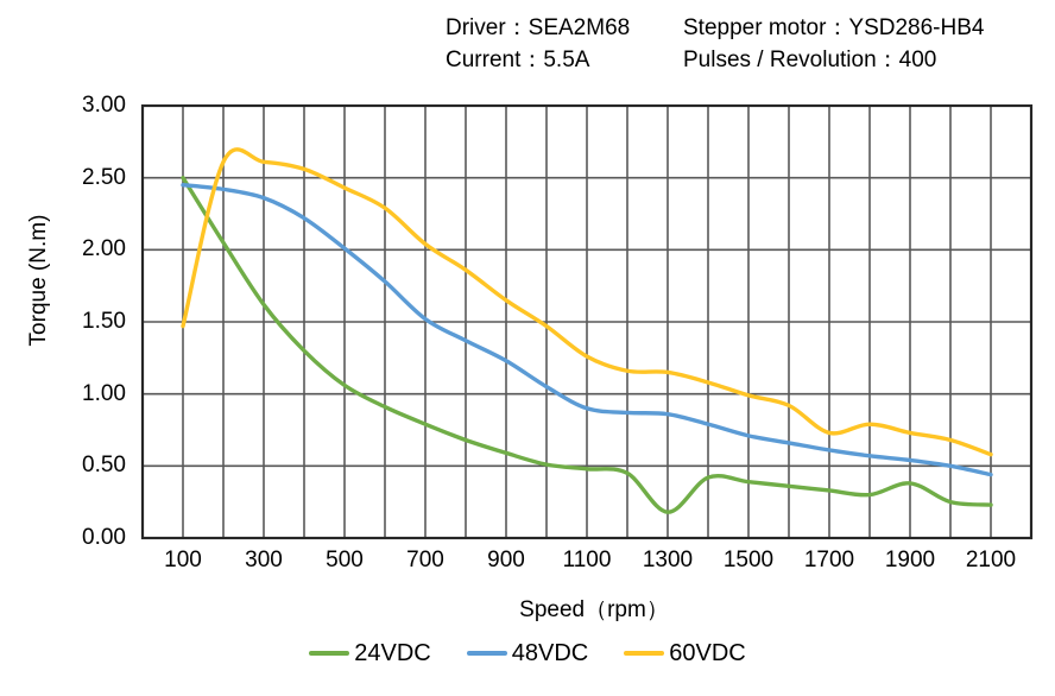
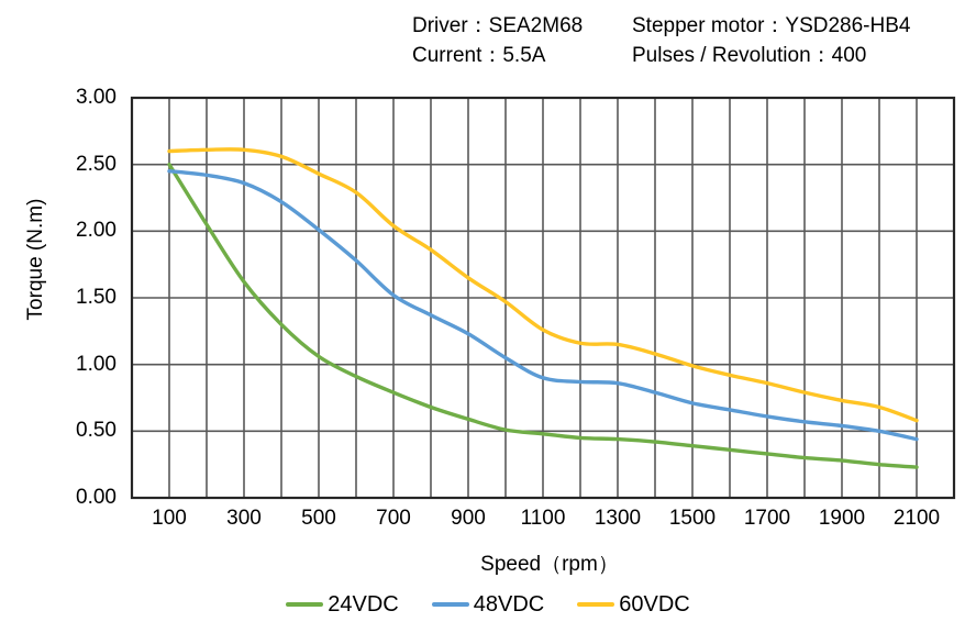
60VDC/100: 1.47 -> 2.60
24VDC/1300: 0.18 -> 0.44
60VDC/1700: 0.73 -> 0.86
24VDC/1900: 0.38 -> 0.28
